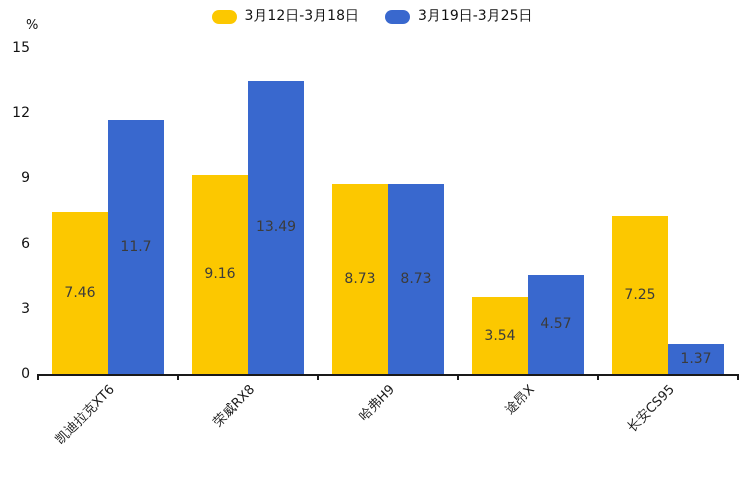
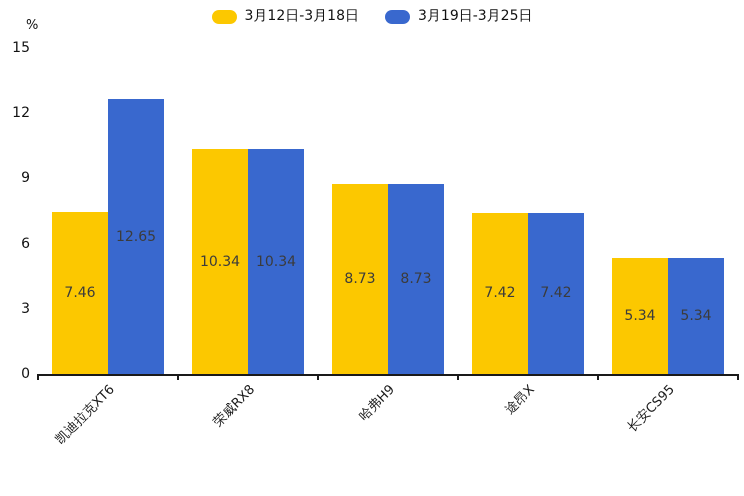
3月19日-3月25日/凯迪拉克XT6: 11.7 -> 12.65
3月12日-3月18日/荣威RX8: 9.16 -> 10.34
3月19日-3月25日/荣威RX8: 13.49 -> 10.34
3月12日-3月18日/途昂X: 3.54 -> 7.42
3月19日-3月25日/途昂X: 4.57 -> 7.42
3月12日-3月18日/长安CS95: 7.25 -> 5.34
3月19日-3月25日/长安CS95: 1.37 -> 5.34
